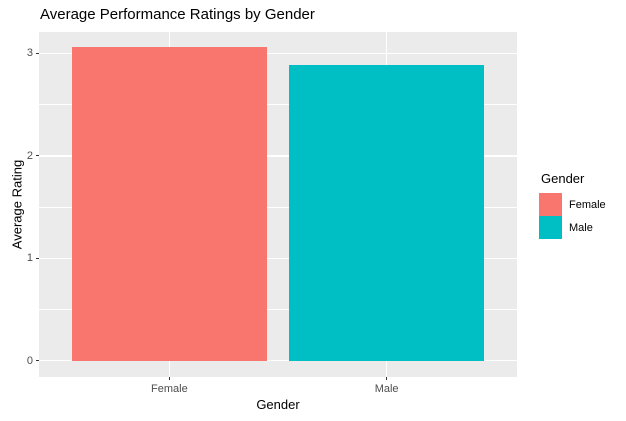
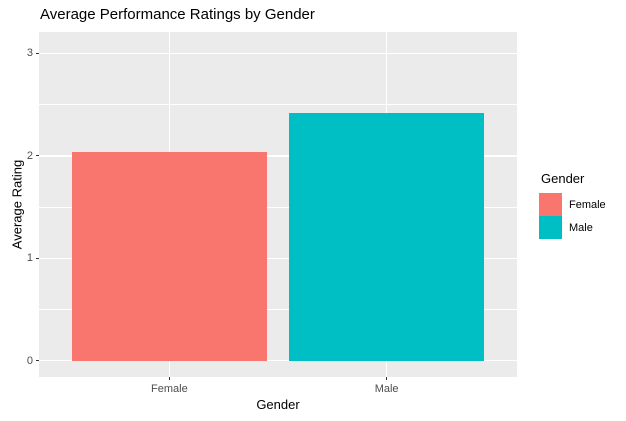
Female: 3.06 -> 2.04
Male: 2.89 -> 2.42
